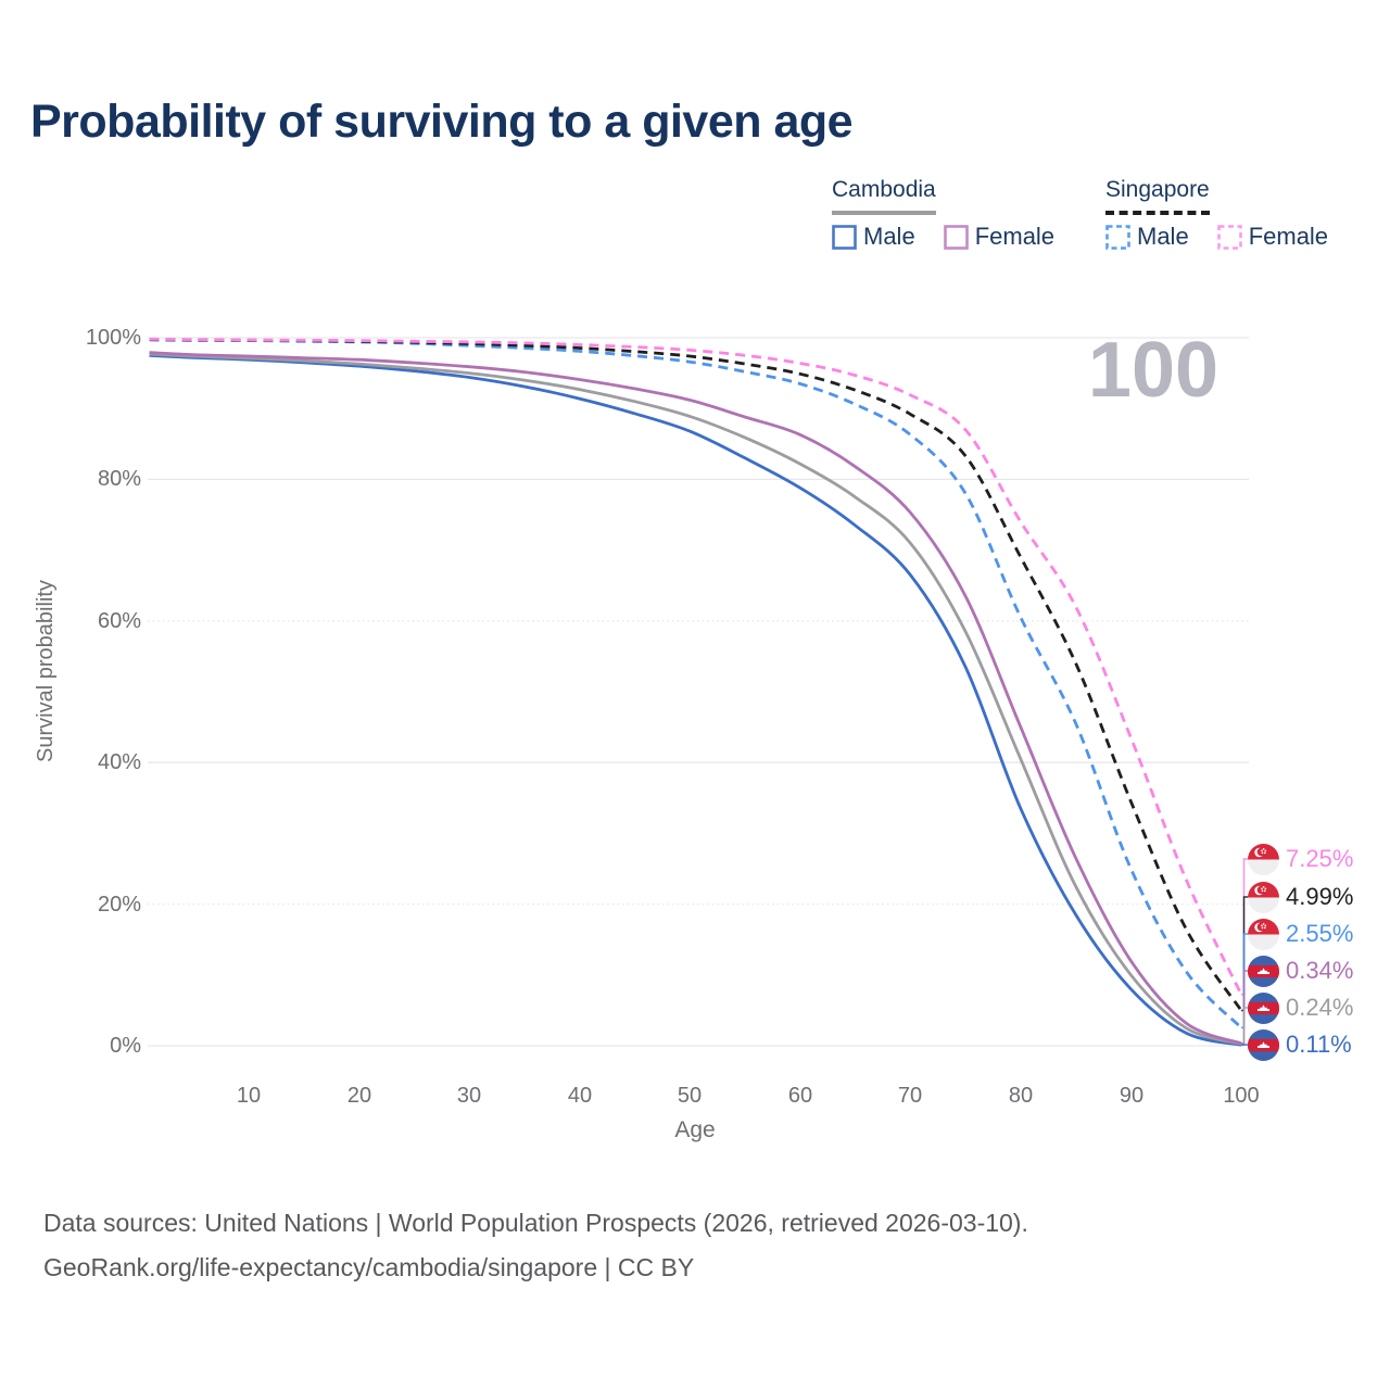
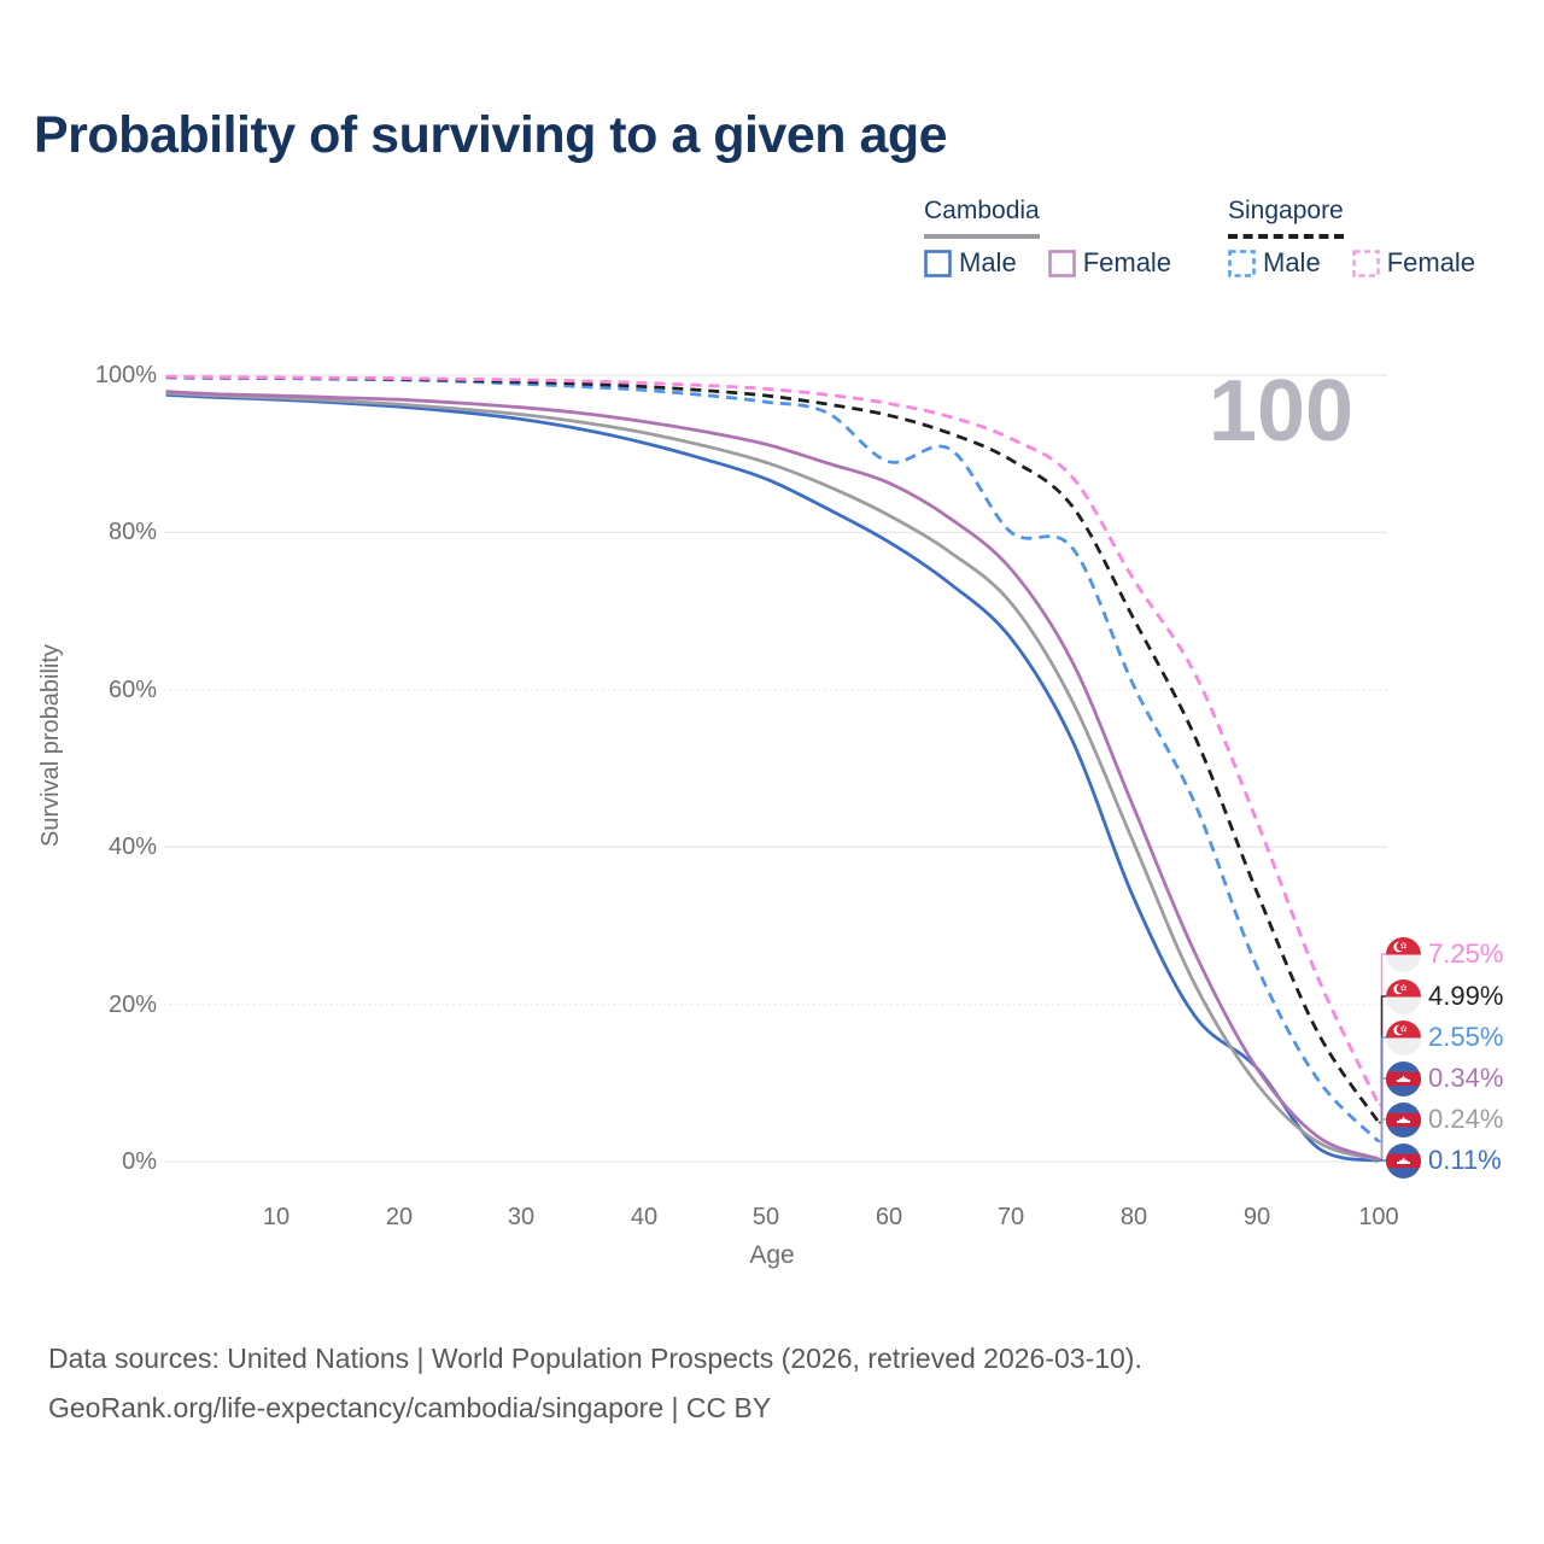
Singapore Male/60: 94% -> 89%
Singapore Male/70: 86% -> 80%
Cambodia Male/90: 8% -> 12%
